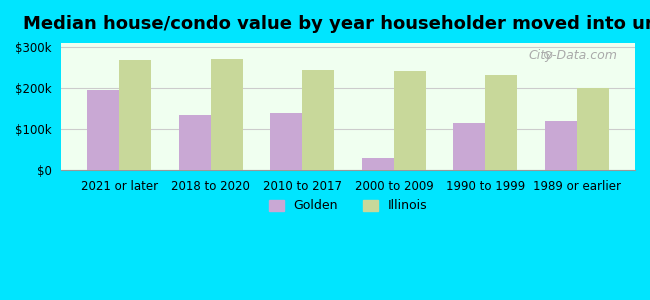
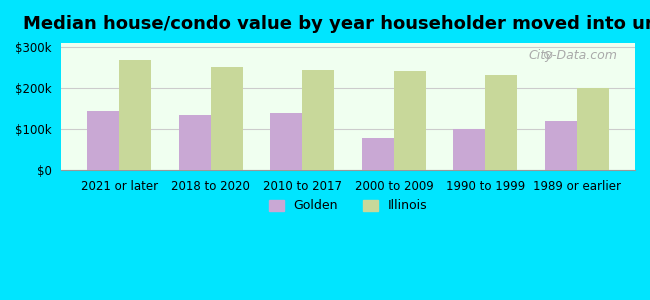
Golden/2021 or later: $195k -> $145k
Illinois/2018 to 2020: $270k -> $252k
Golden/2000 to 2009: $30k -> $78k
Golden/1990 to 1999: $115k -> $100k
